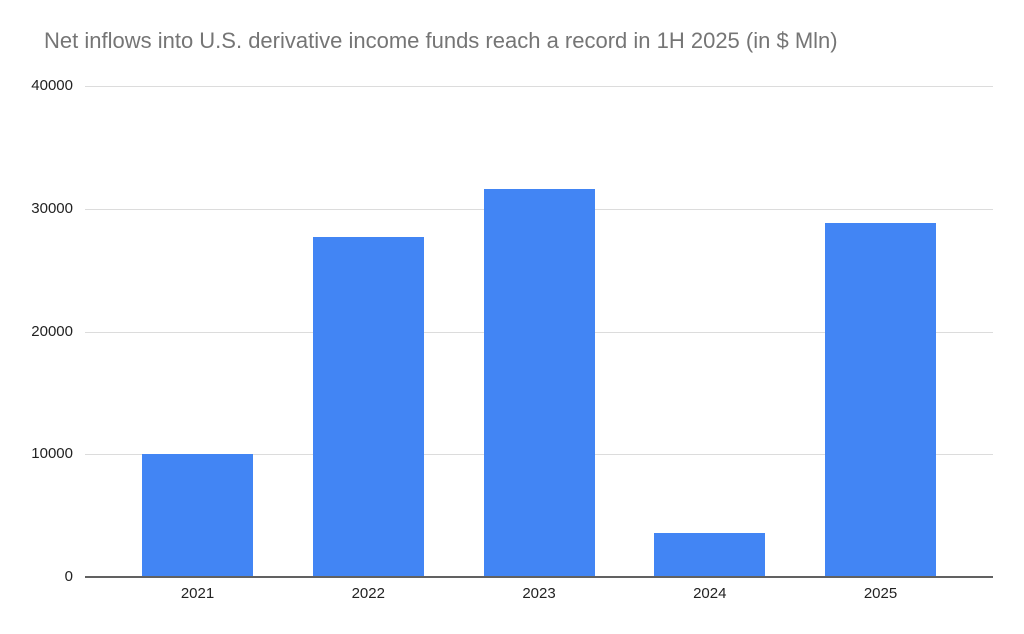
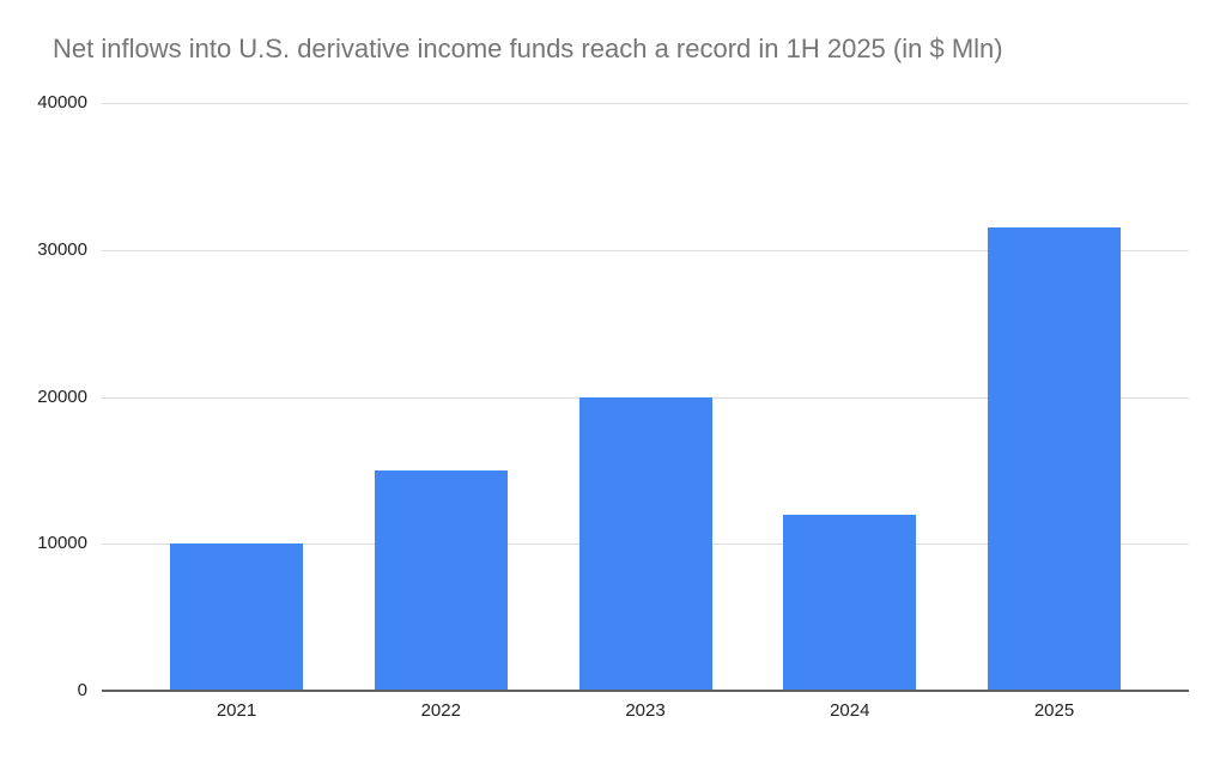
2022: 27700 -> 15000
2023: 31600 -> 20000
2024: 3600 -> 12000
2025: 28800 -> 31500
